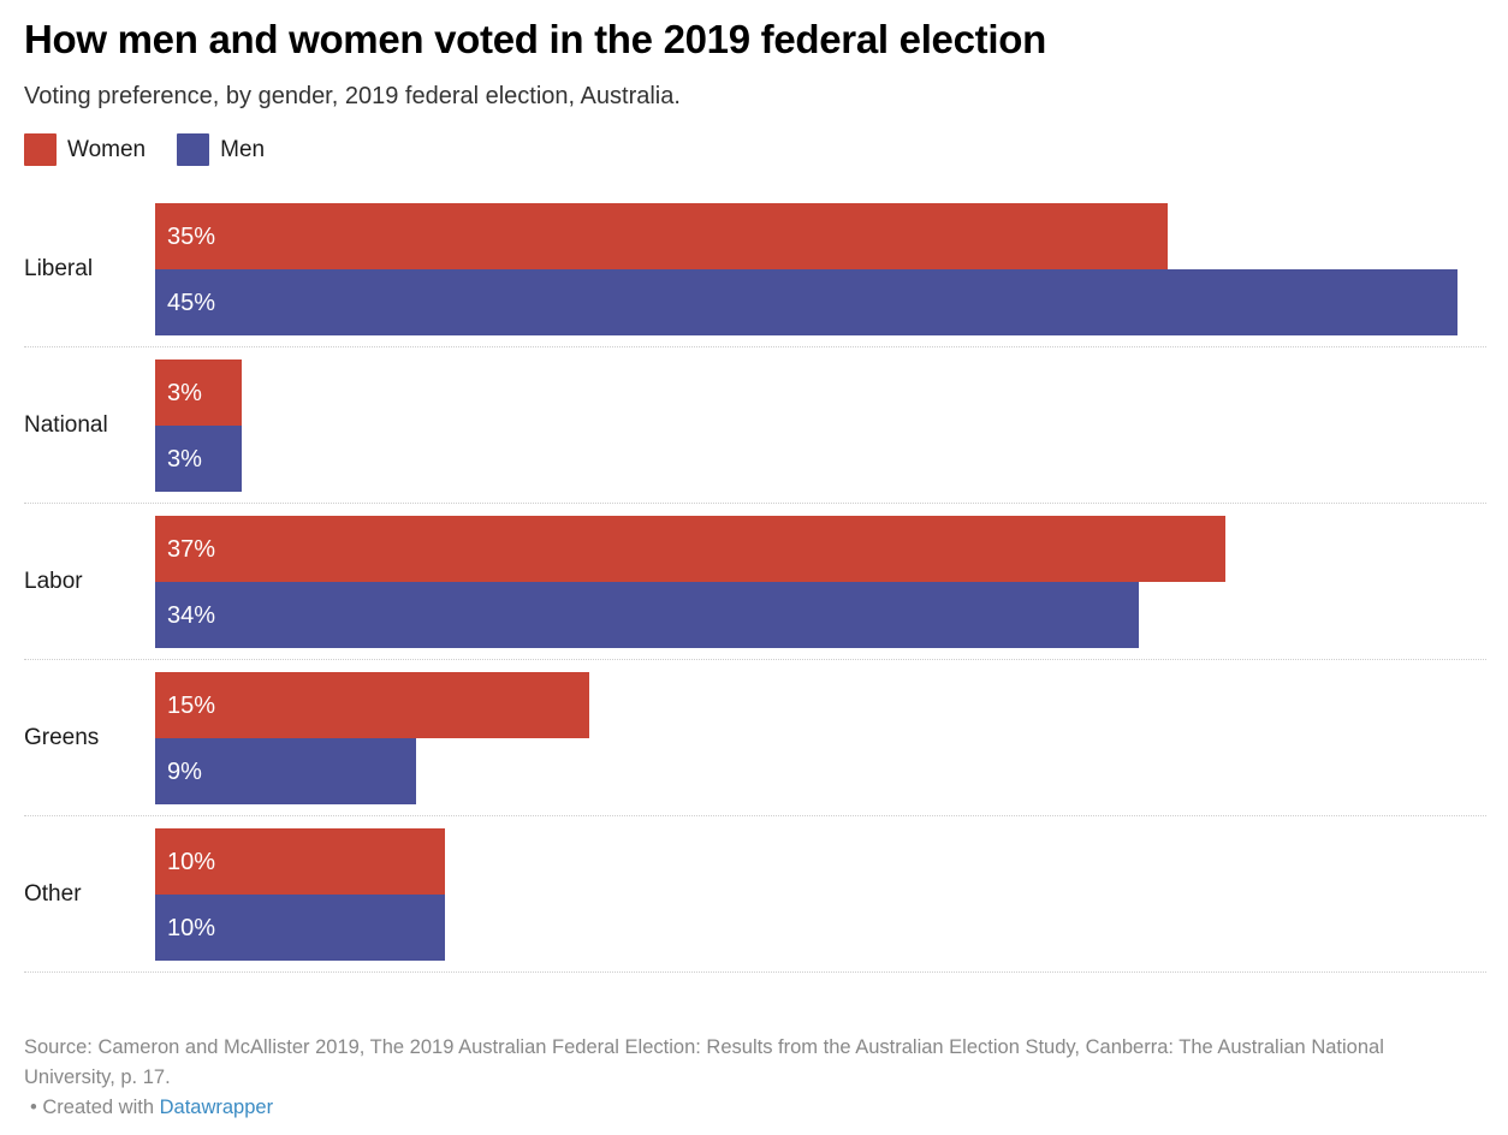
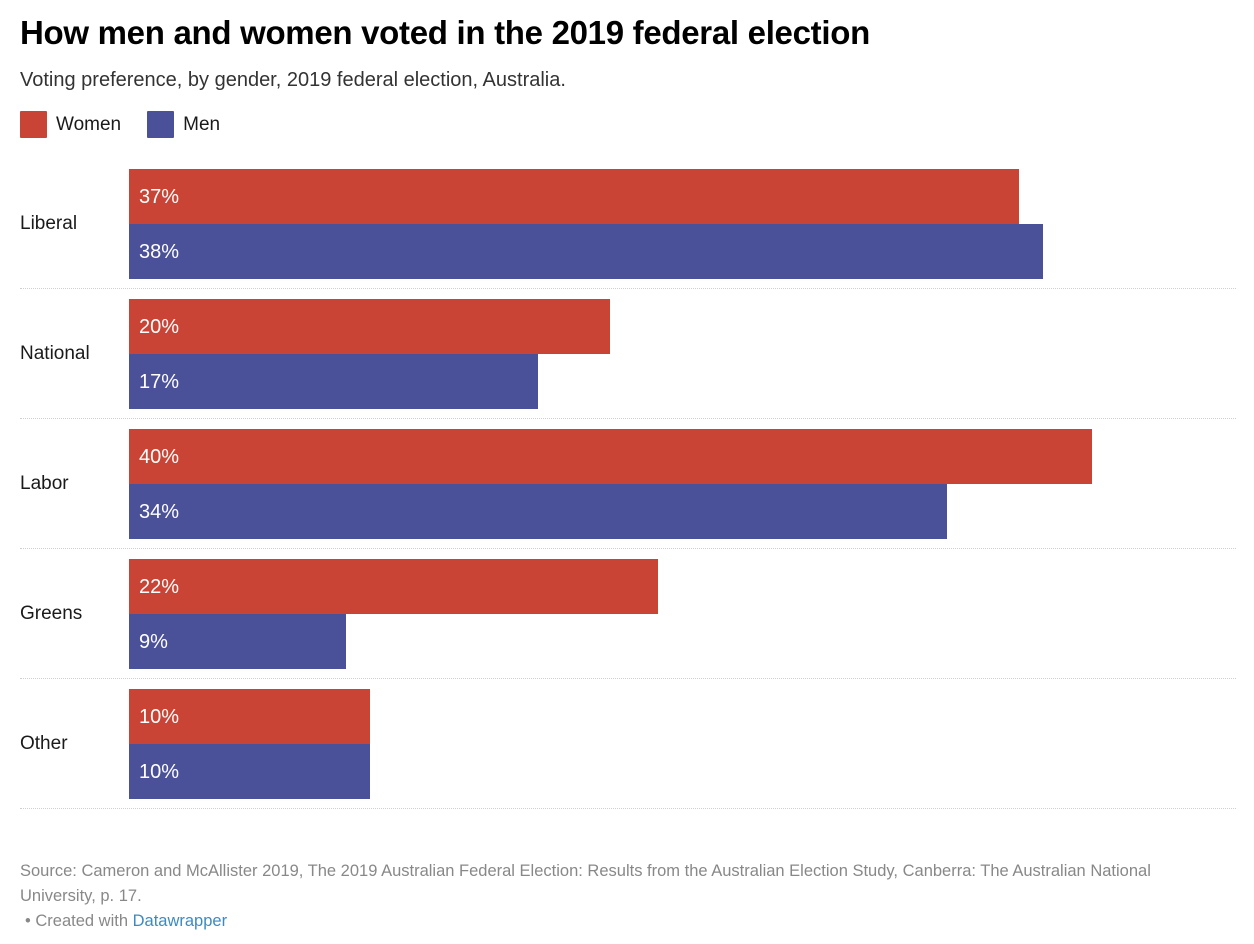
Women/Liberal: 35% -> 37%
Men/Liberal: 45% -> 38%
Women/National: 3% -> 20%
Men/National: 3% -> 17%
Women/Labor: 37% -> 40%
Women/Greens: 15% -> 22%
